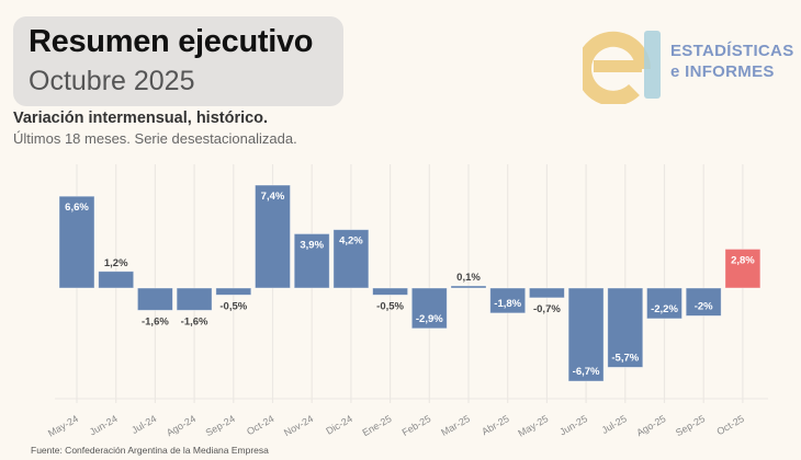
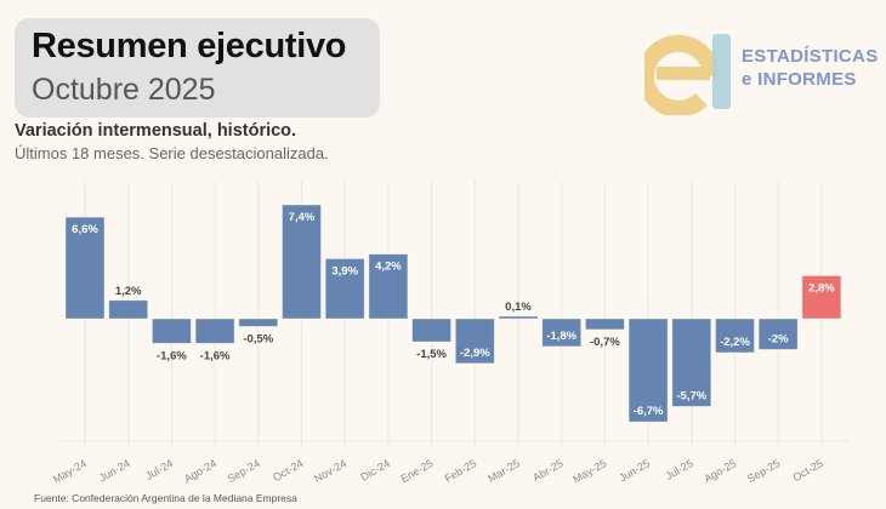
Ene-25: -0,5% -> -1,5%
